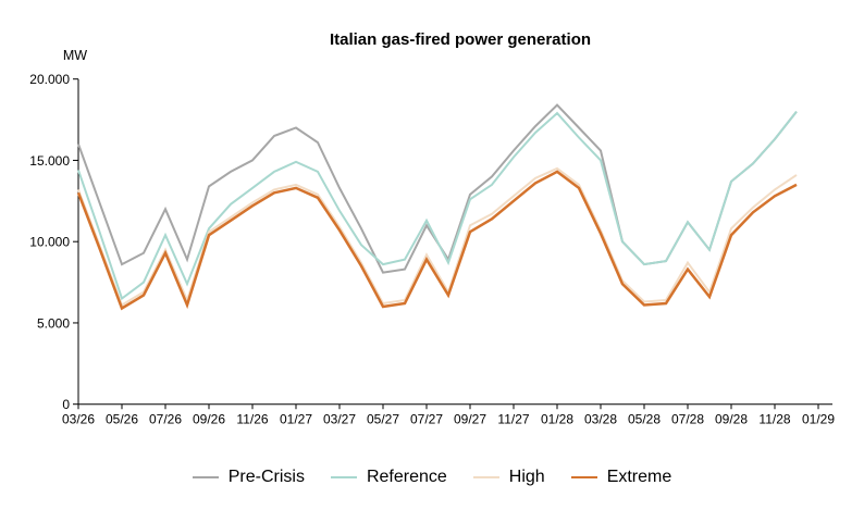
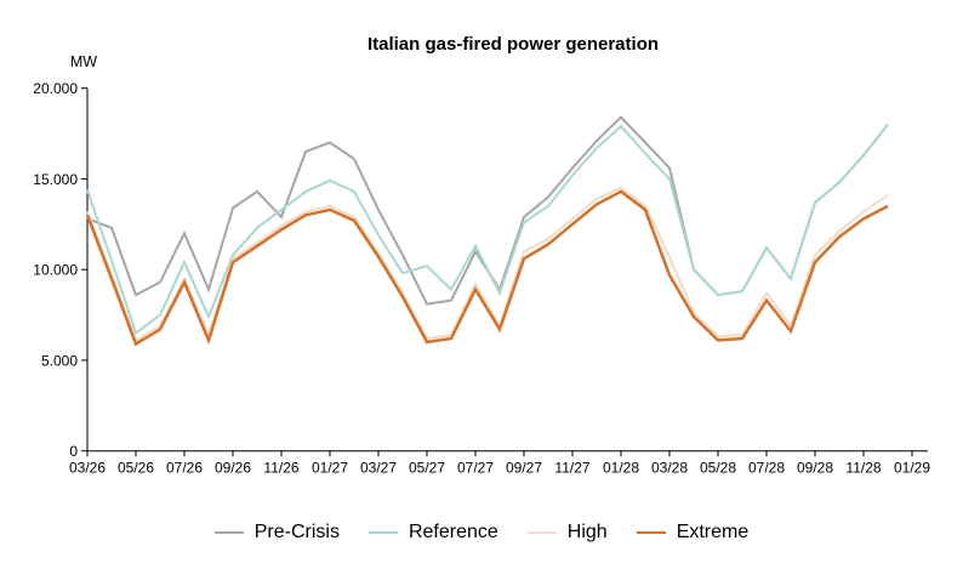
Pre-Crisis/03/26: 16000 -> 12800
Pre-Crisis/11/26: 15000 -> 12900
Reference/05/27: 8600 -> 10200
Extreme/03/28: 10500 -> 9700
